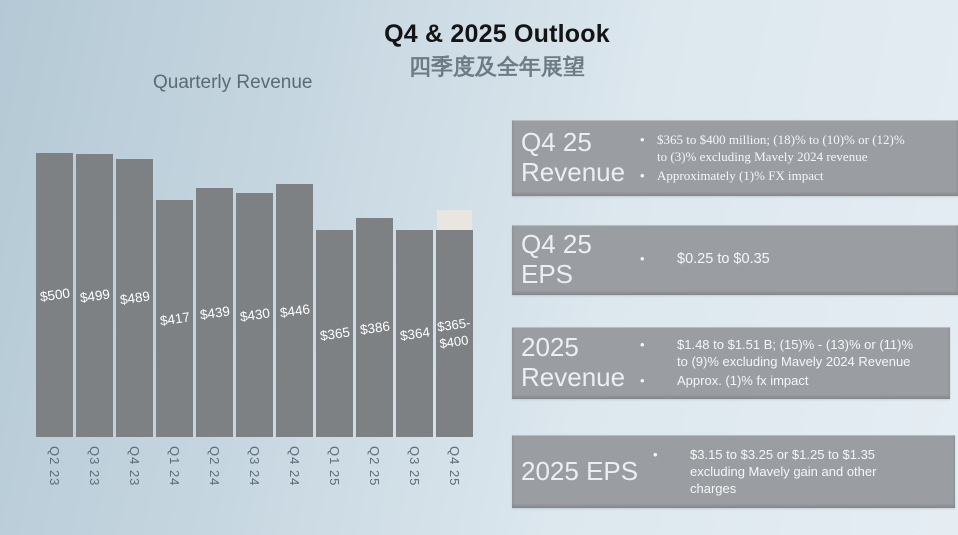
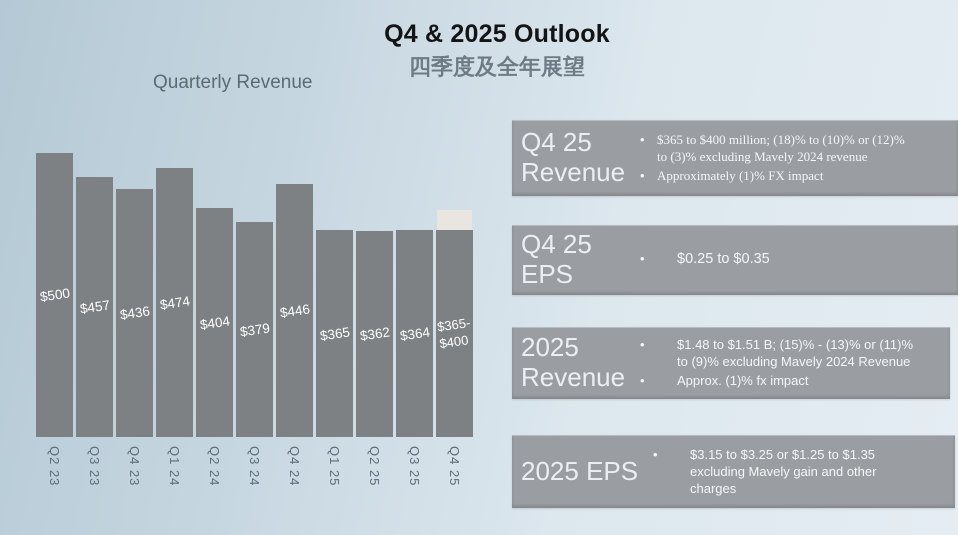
Q3 23: $499 -> $457
Q4 23: $489 -> $436
Q1 24: $417 -> $474
Q2 24: $439 -> $404
Q3 24: $430 -> $379
Q2 25: $386 -> $362
